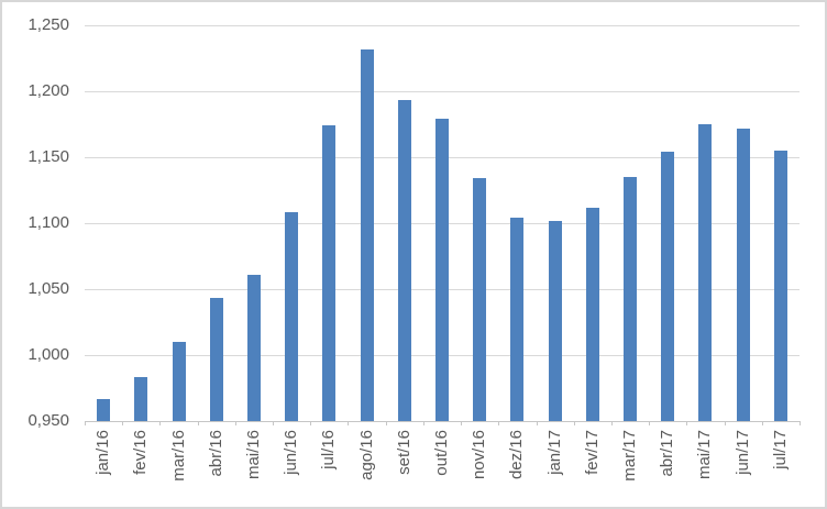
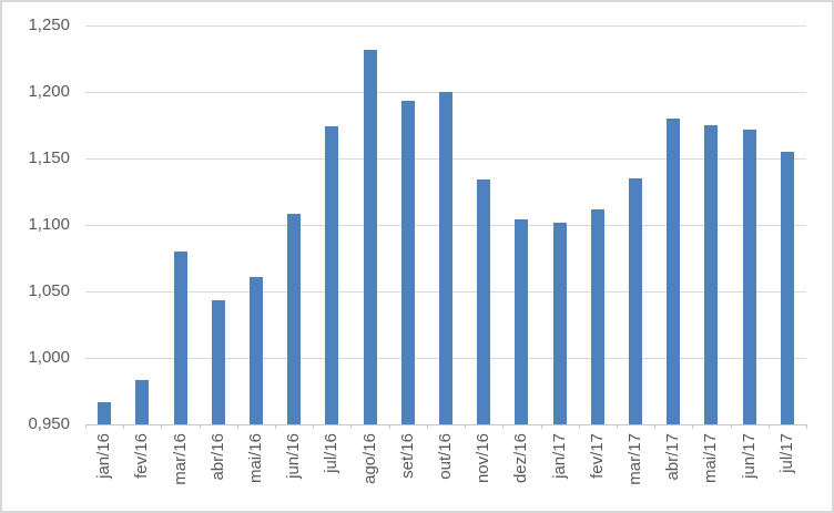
mar/16: 1,01 -> 1,08
out/16: 1,18 -> 1,20
abr/17: 1,15 -> 1,18
